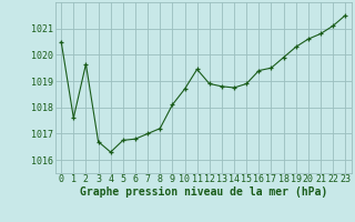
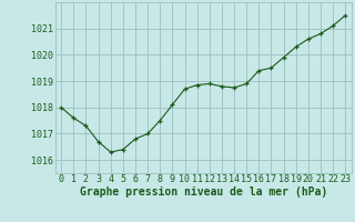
0: 1020.50 -> 1018.00
2: 1019.65 -> 1017.30
5: 1016.75 -> 1016.40
8: 1017.20 -> 1017.50
11: 1019.45 -> 1018.85
